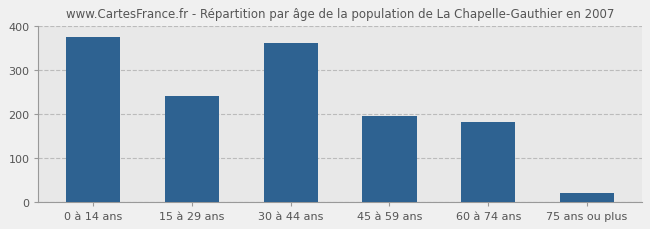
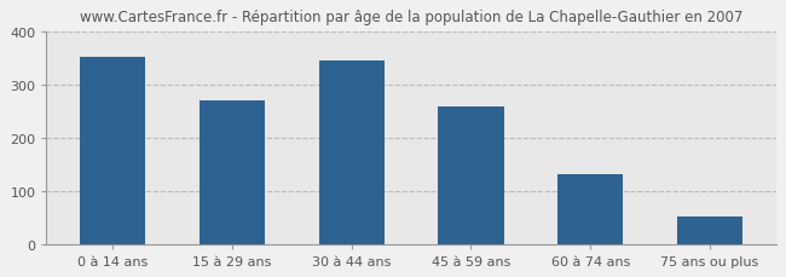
0 à 14 ans: 375 -> 352
15 à 29 ans: 240 -> 270
30 à 44 ans: 360 -> 344
45 à 59 ans: 195 -> 258
60 à 74 ans: 180 -> 130
75 ans ou plus: 20 -> 52
